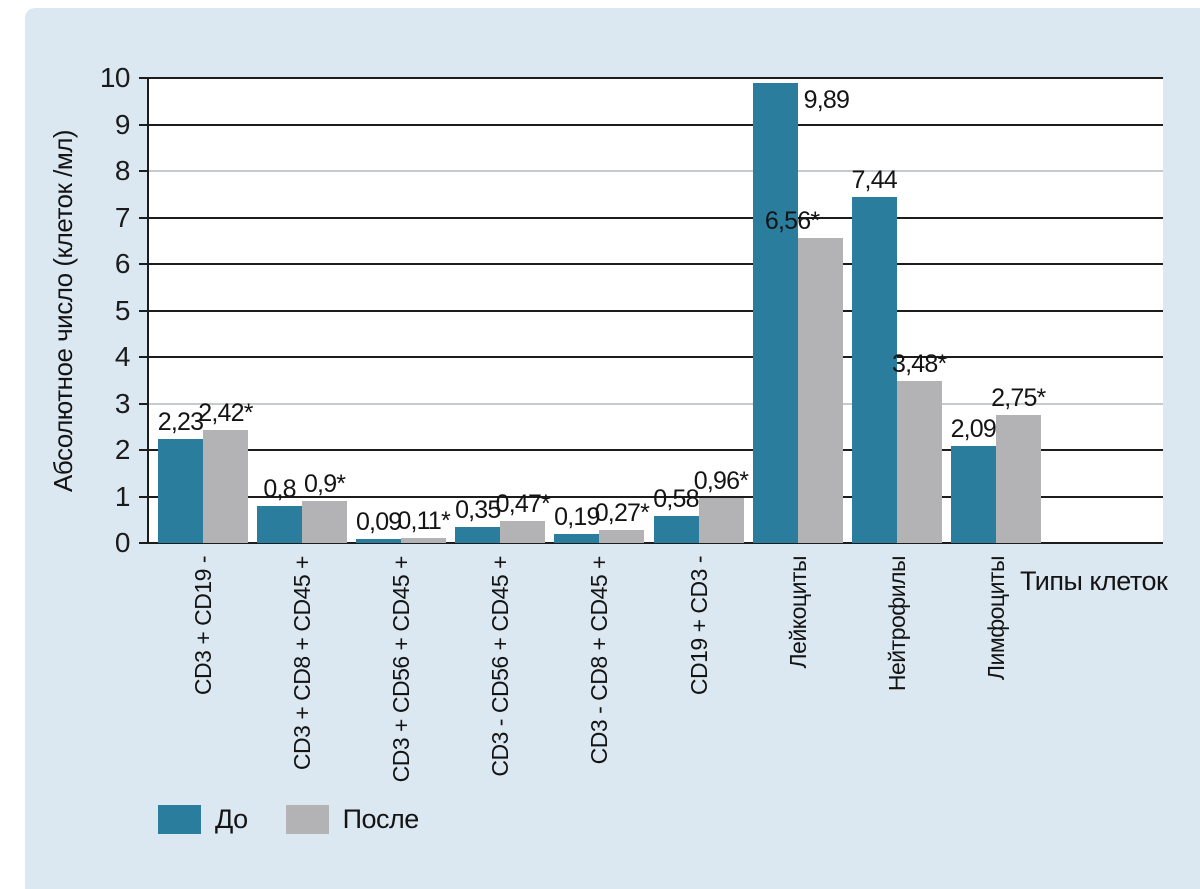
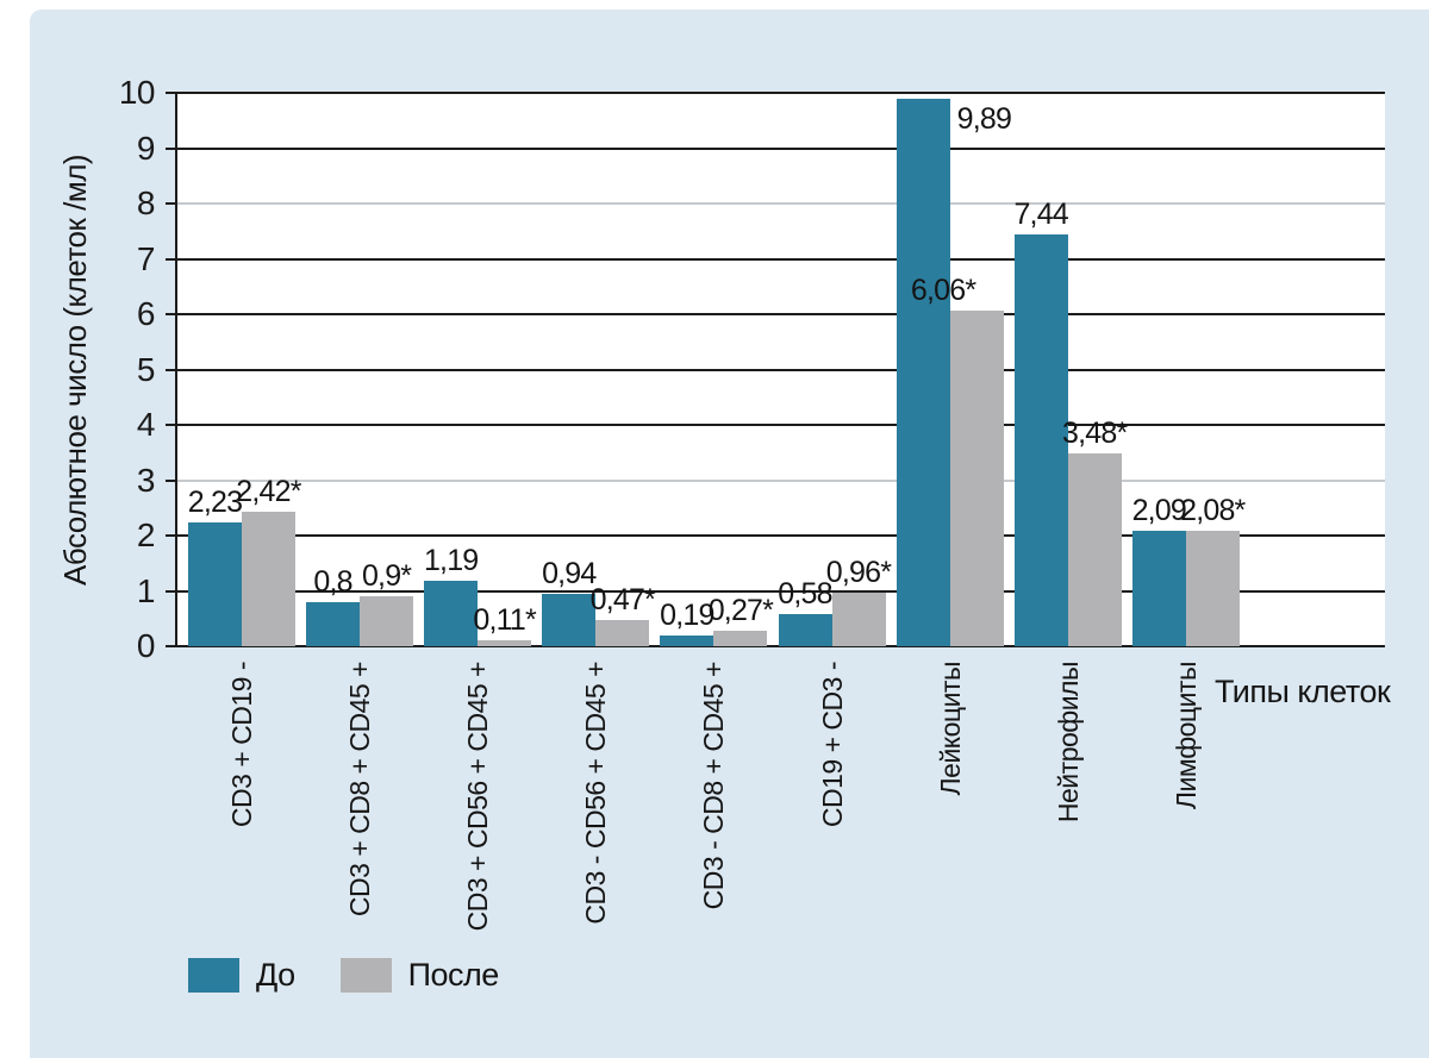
До/CD3 + CD56 + CD45 +: 0,09 -> 1,19
До/CD3 - CD56 + CD45 +: 0,35 -> 0,94
После/Лейкоциты: 6,56 -> 6,06
После/Лимфоциты: 2,75 -> 2,08
